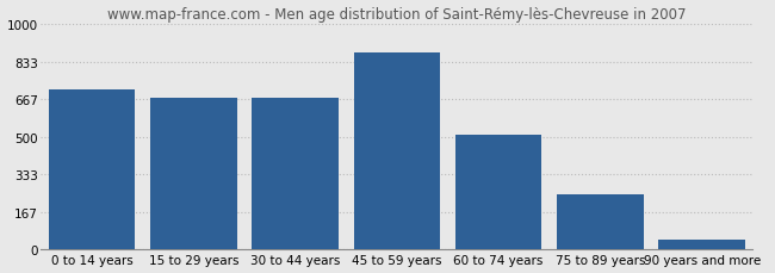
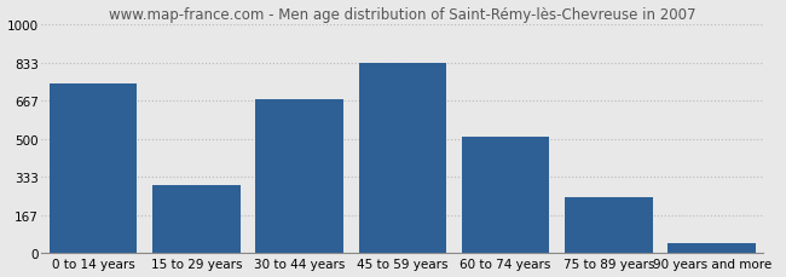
0 to 14 years: 710 -> 740
15 to 29 years: 680 -> 300
45 to 59 years: 880 -> 830
